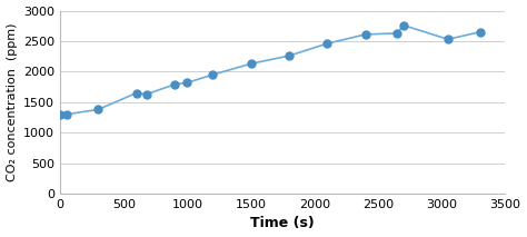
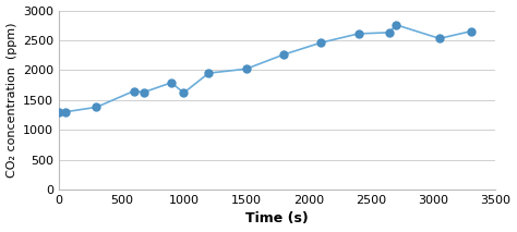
1000: 1820 -> 1620
1500: 2130 -> 2020
